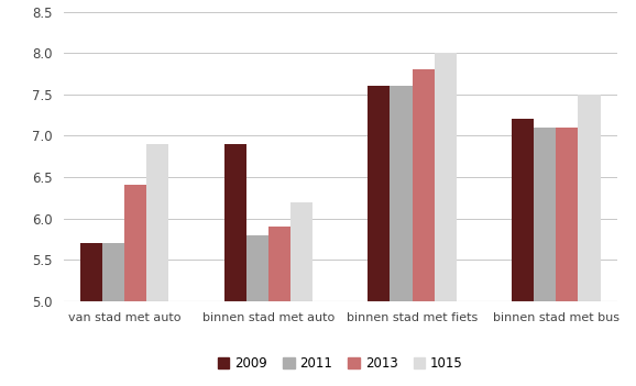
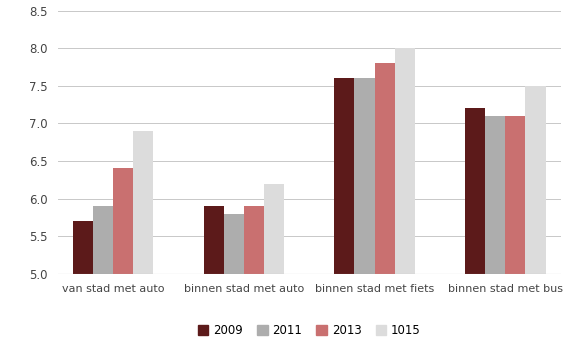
2011/van stad met auto: 5.7 -> 5.9
2009/binnen stad met auto: 6.9 -> 5.9
